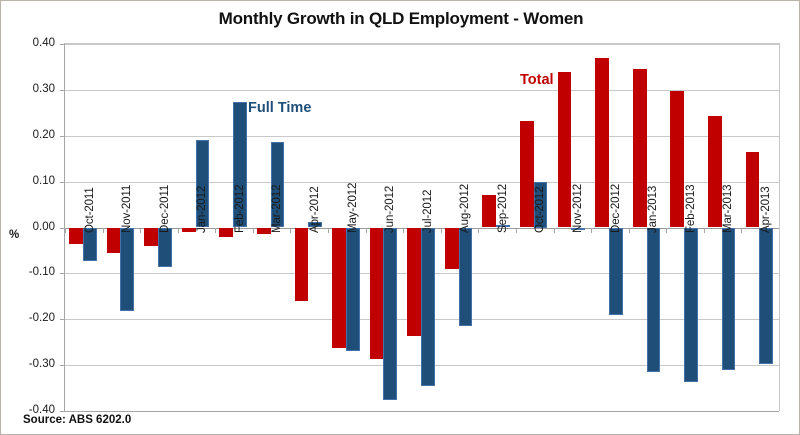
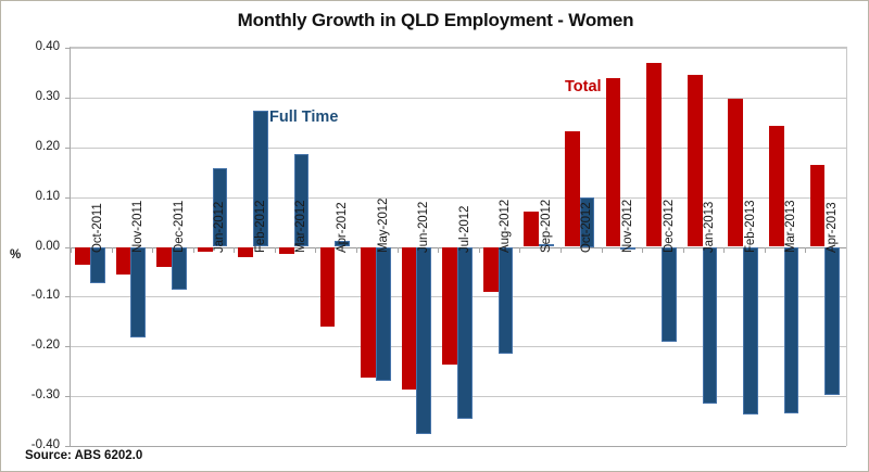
Full Time/Jan-2012: 0.19 -> 0.16
Full Time/Mar-2013: -0.31 -> -0.34
